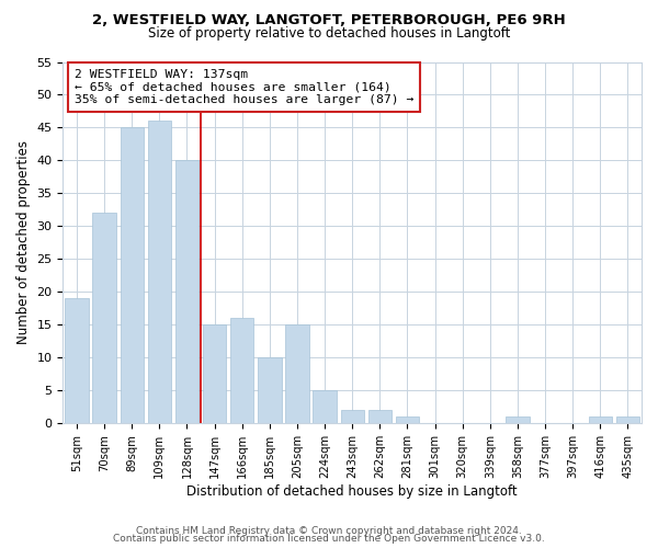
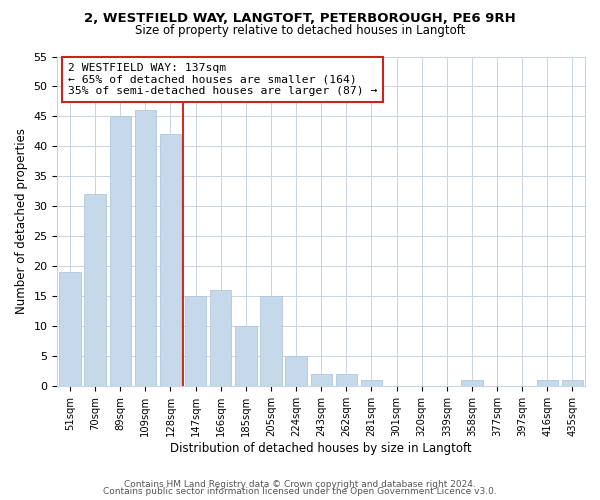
128sqm: 40 -> 42
